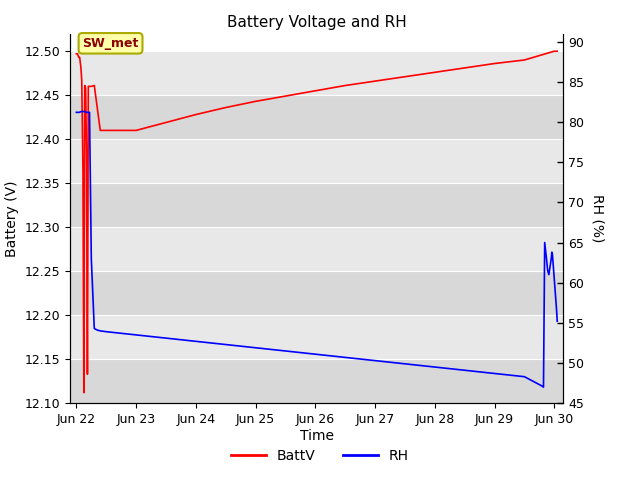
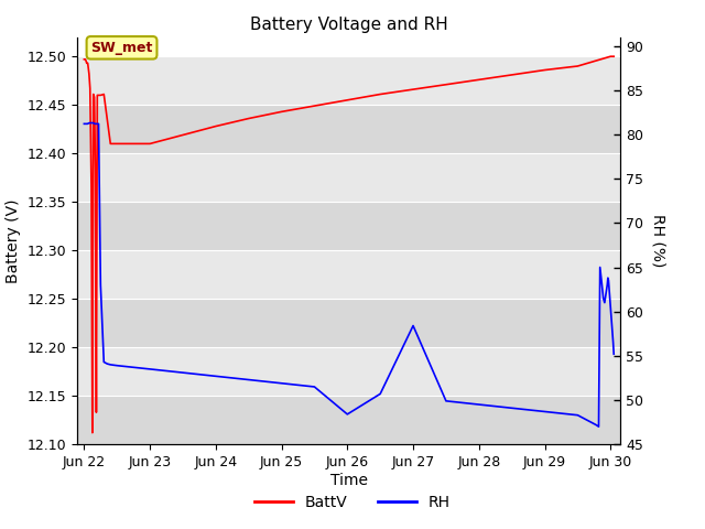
RH/Jun 26: 51.1 -> 48.4
RH/Jun 27: 50.3 -> 58.4
